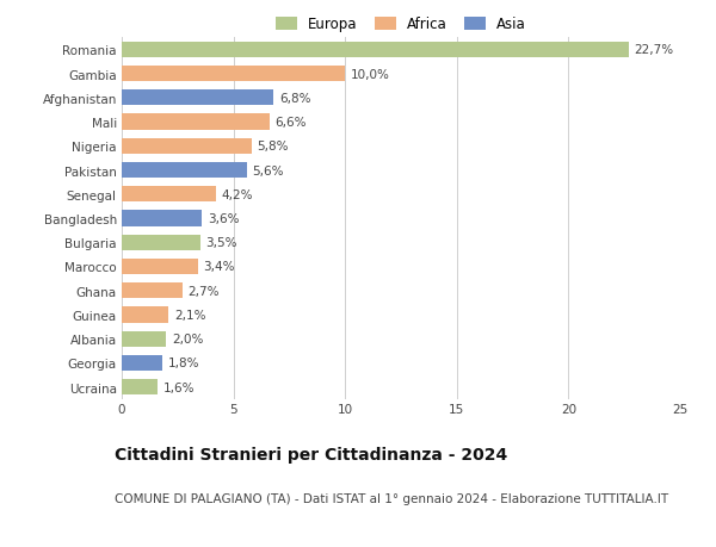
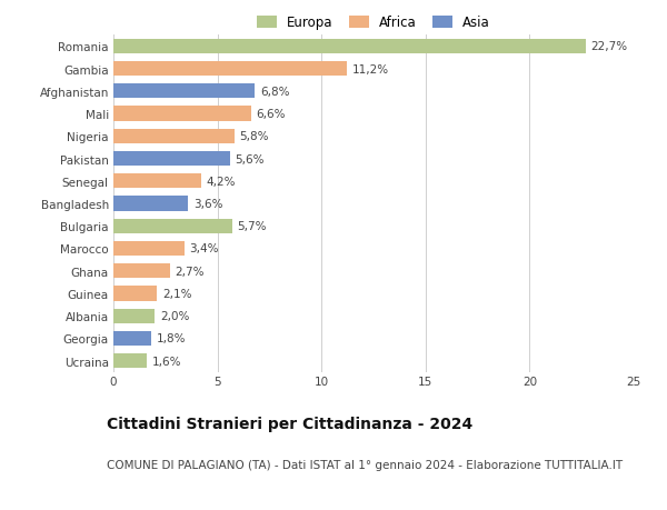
Gambia: 10,0% -> 11,2%
Bulgaria: 3,5% -> 5,7%
